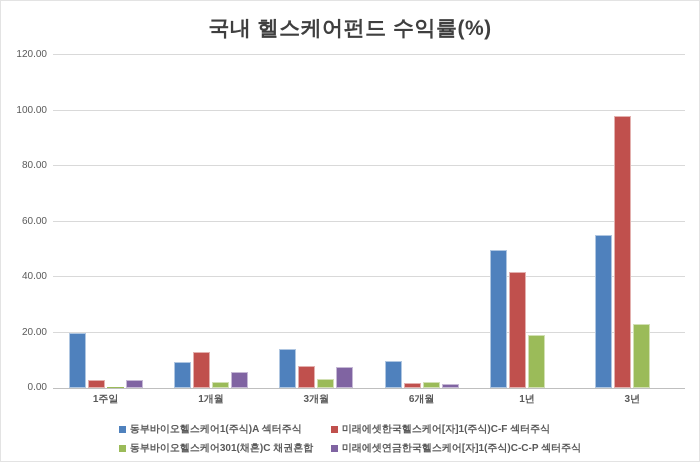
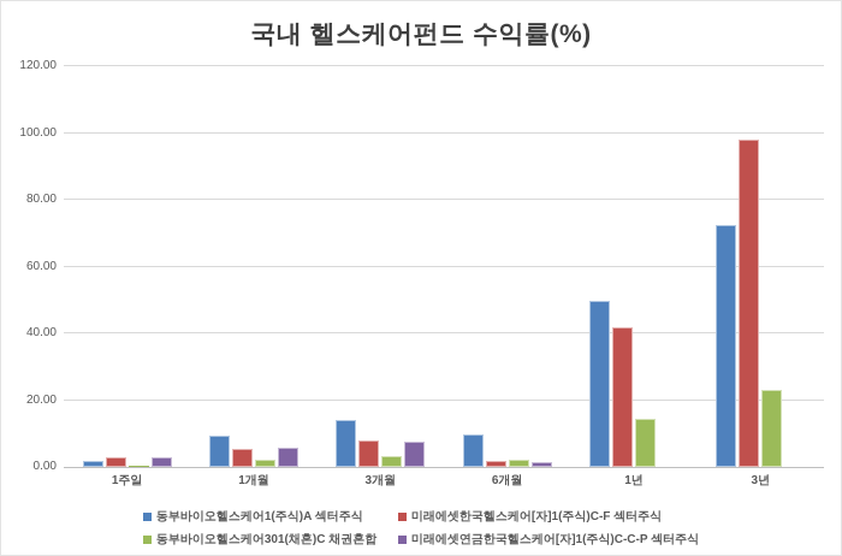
동부바이오헬스케어1(주식)A 섹터주식/1주일: 20 -> 2
미래에셋한국헬스케어[자]1(주식)C-F 섹터주식/1개월: 13 -> 6
동부바이오헬스케어301(채혼)C 채권혼합/1년: 19 -> 14
동부바이오헬스케어1(주식)A 섹터주식/3년: 55 -> 72
